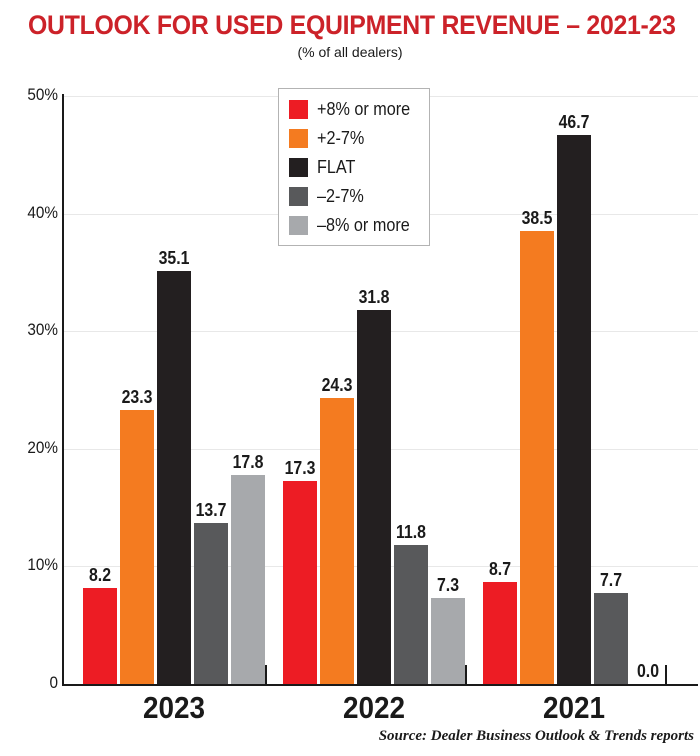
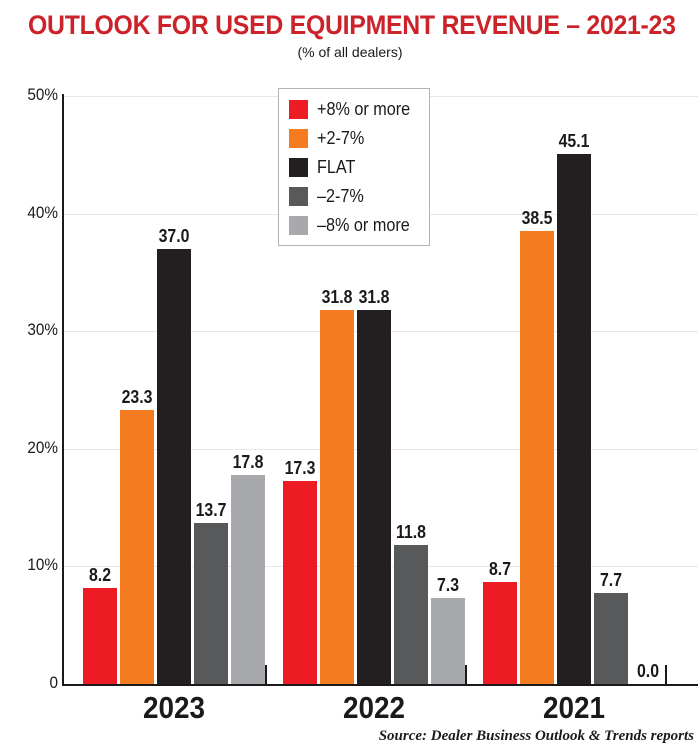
FLAT/2023: 35.1 -> 37.0
+2-7%/2022: 24.3 -> 31.8
FLAT/2021: 46.7 -> 45.1
